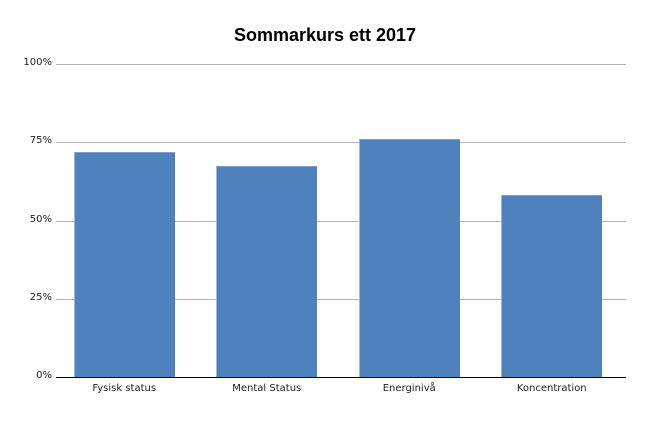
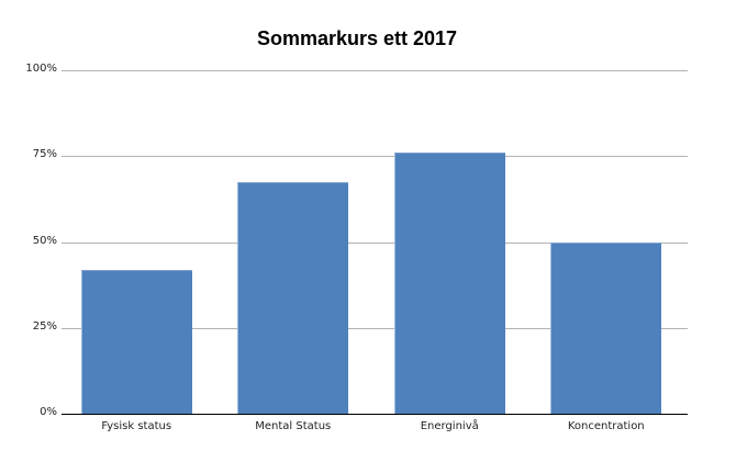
Fysisk status: 72% -> 42%
Koncentration: 58% -> 50%
